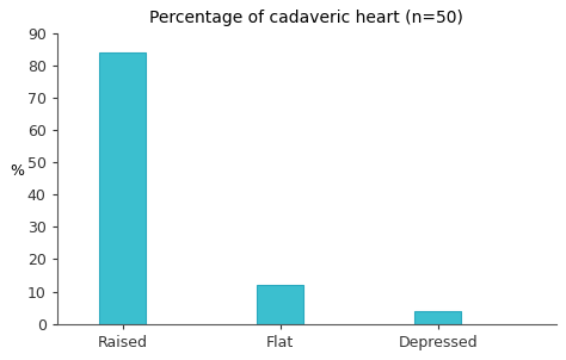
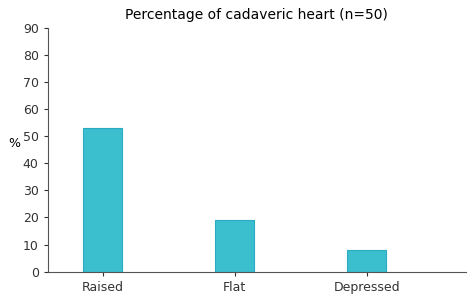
Raised: 84 -> 53
Flat: 12 -> 19
Depressed: 4 -> 8
